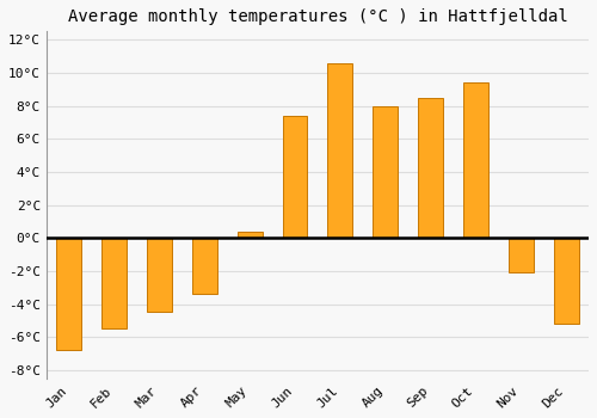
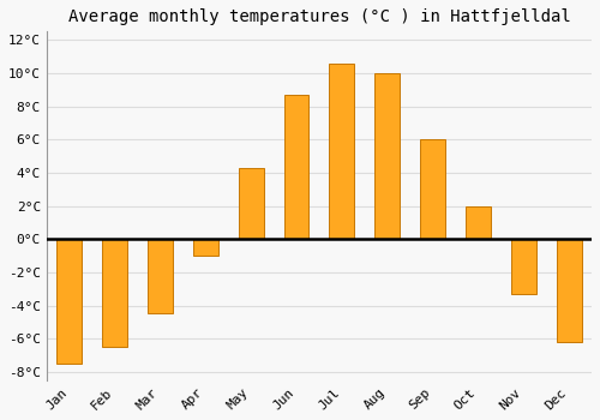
Jan: -6.8°C -> -7.5°C
Feb: -5.5°C -> -6.5°C
Apr: -3.4°C -> -1.0°C
May: 0.4°C -> 4.3°C
Jun: 7.4°C -> 8.7°C
Aug: 8.0°C -> 10.0°C
Sep: 8.5°C -> 6.0°C
Oct: 9.4°C -> 2.0°C
Nov: -2.1°C -> -3.3°C
Dec: -5.2°C -> -6.2°C
